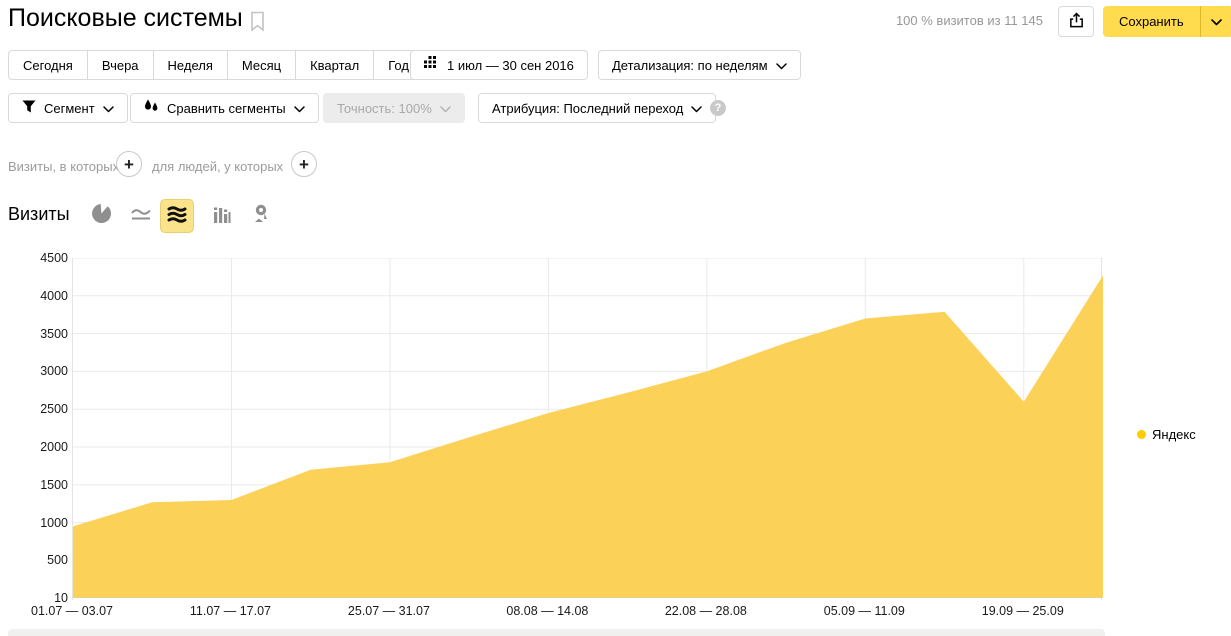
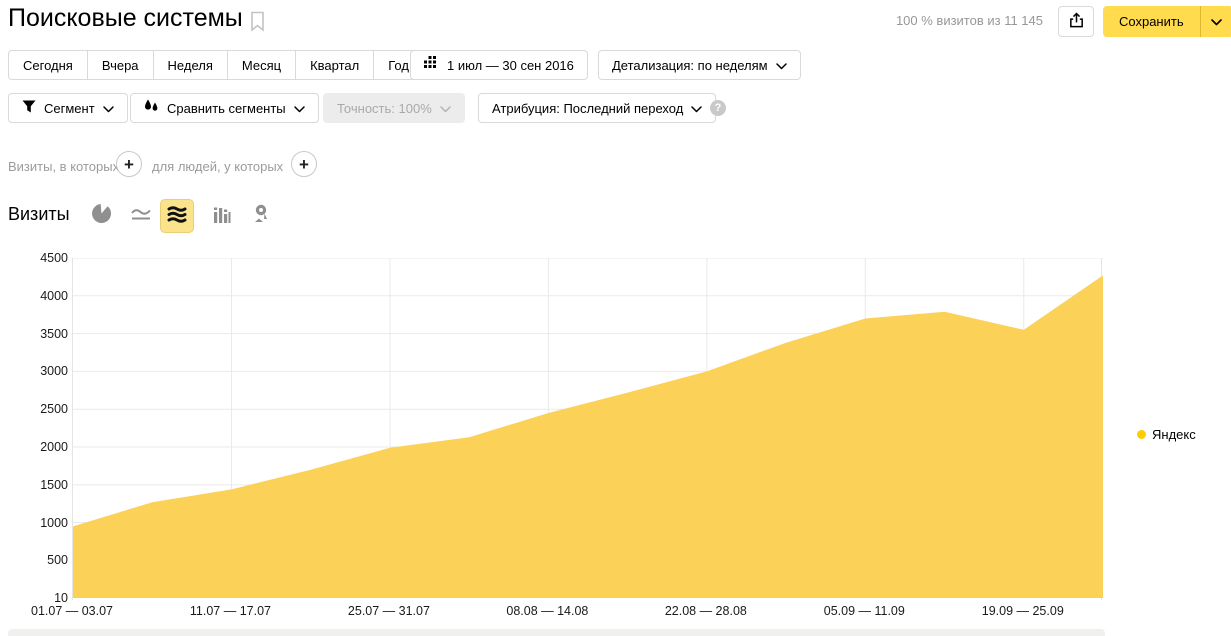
11.07 — 17.07: 1300 -> 1400
25.07 — 31.07: 1800 -> 2000
19.09 — 25.09: 2600 -> 3600
